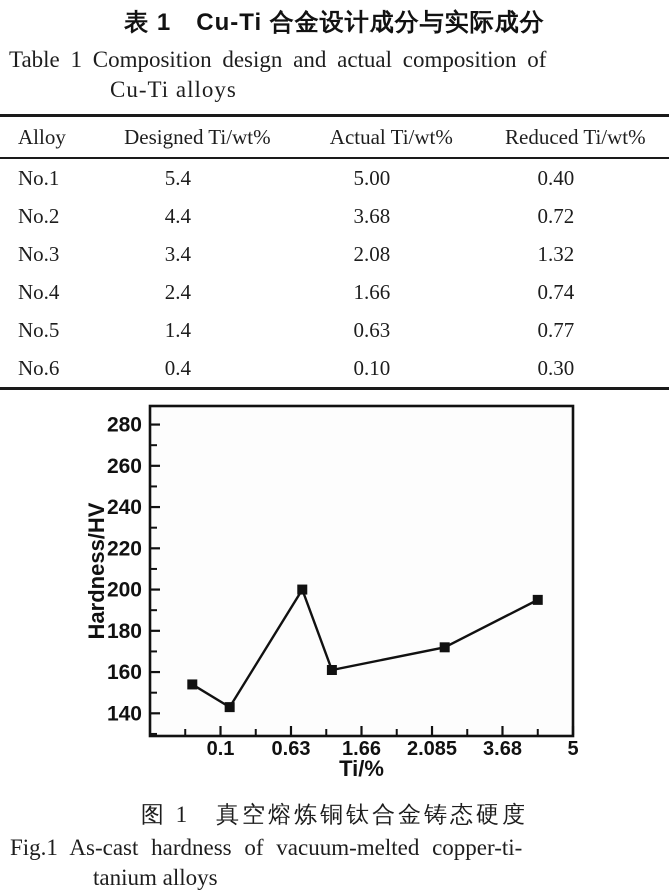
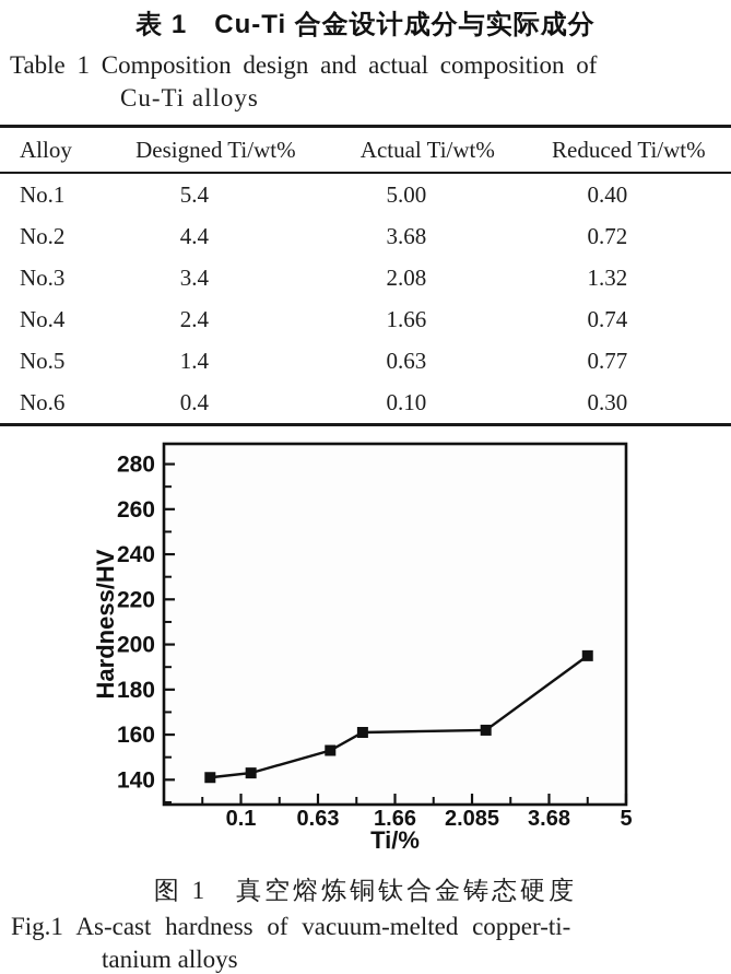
0.1: 154 -> 141
1.66: 200 -> 153
3.68: 172 -> 162
